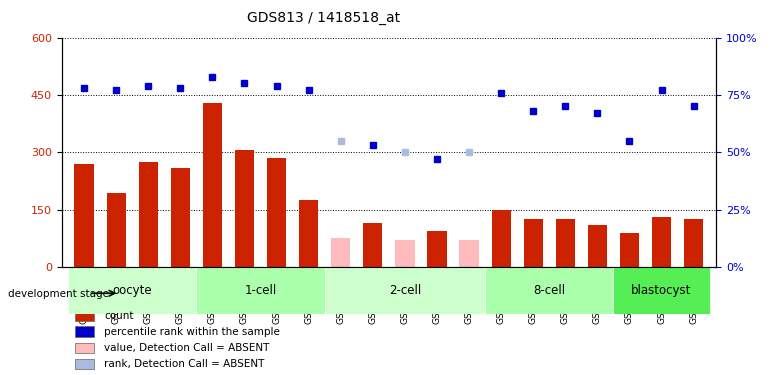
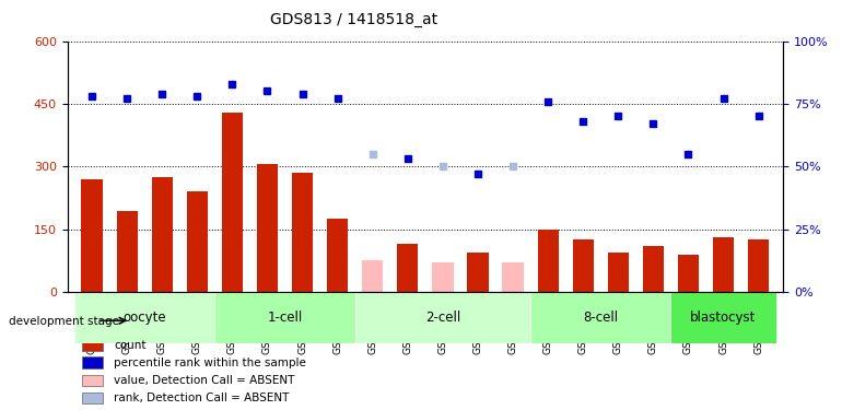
GSM22652: 260 -> 240
GSM22664: 125 -> 95
